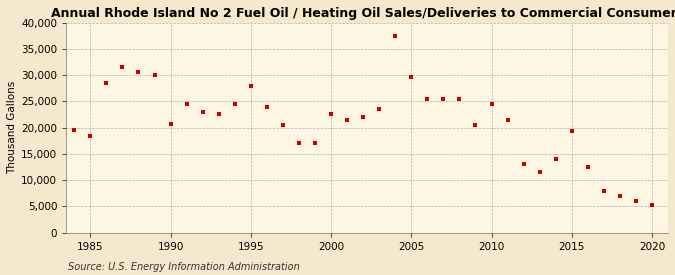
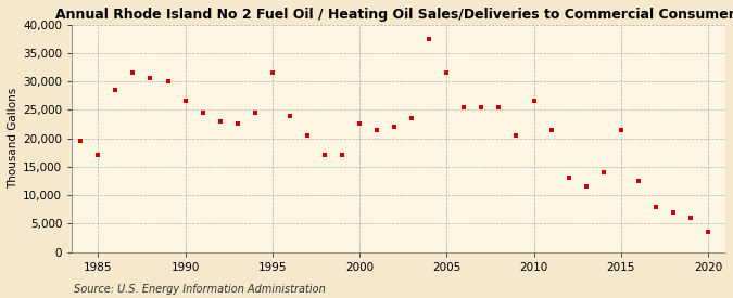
1985: 18,400 -> 17,000
1990: 20,600 -> 26,500
1995: 28,000 -> 31,500
2005: 29,600 -> 31,500
2010: 24,400 -> 26,500
2015: 19,400 -> 21,500
2020: 5,200 -> 3,500
